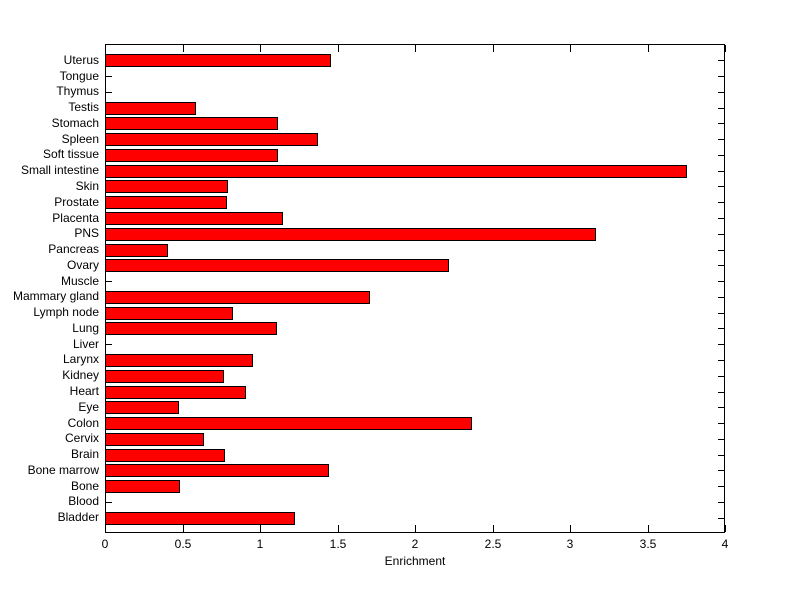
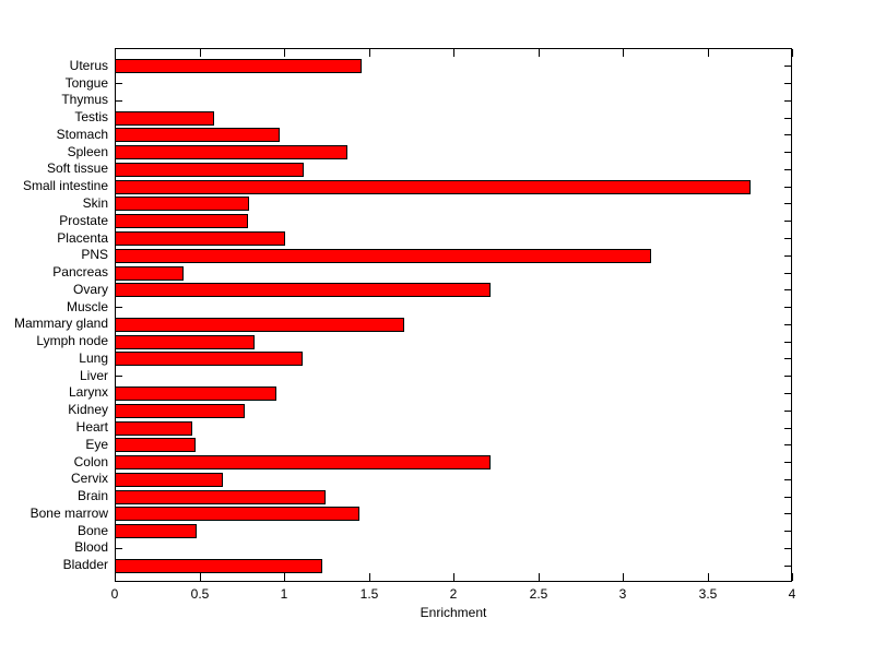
Stomach: 1.11 -> 0.97
Placenta: 1.14 -> 1.00
Heart: 0.90 -> 0.45
Colon: 2.36 -> 2.21
Brain: 0.77 -> 1.24
